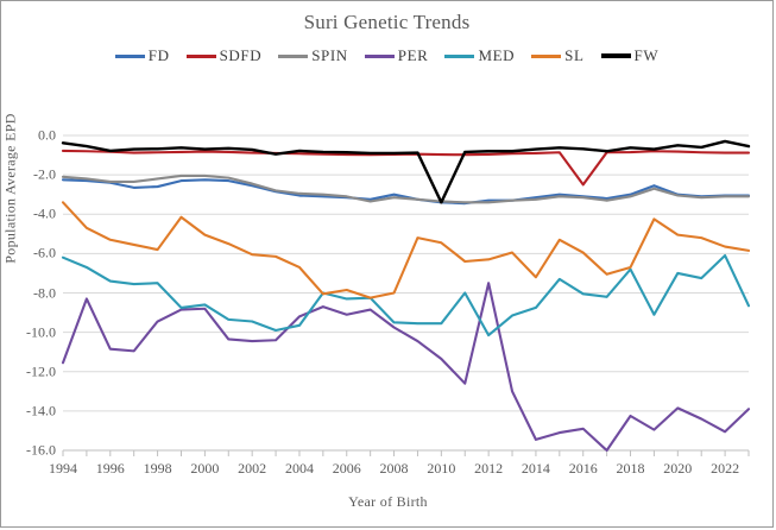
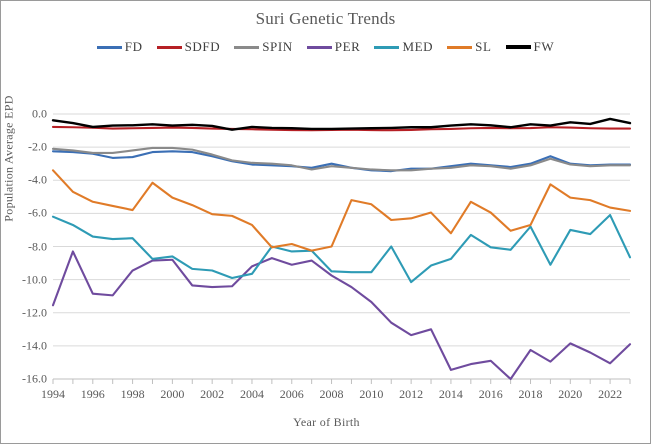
FW/2010: -3.4 -> -0.9
PER/2012: -7.5 -> -13.3
SDFD/2016: -2.5 -> -0.8
